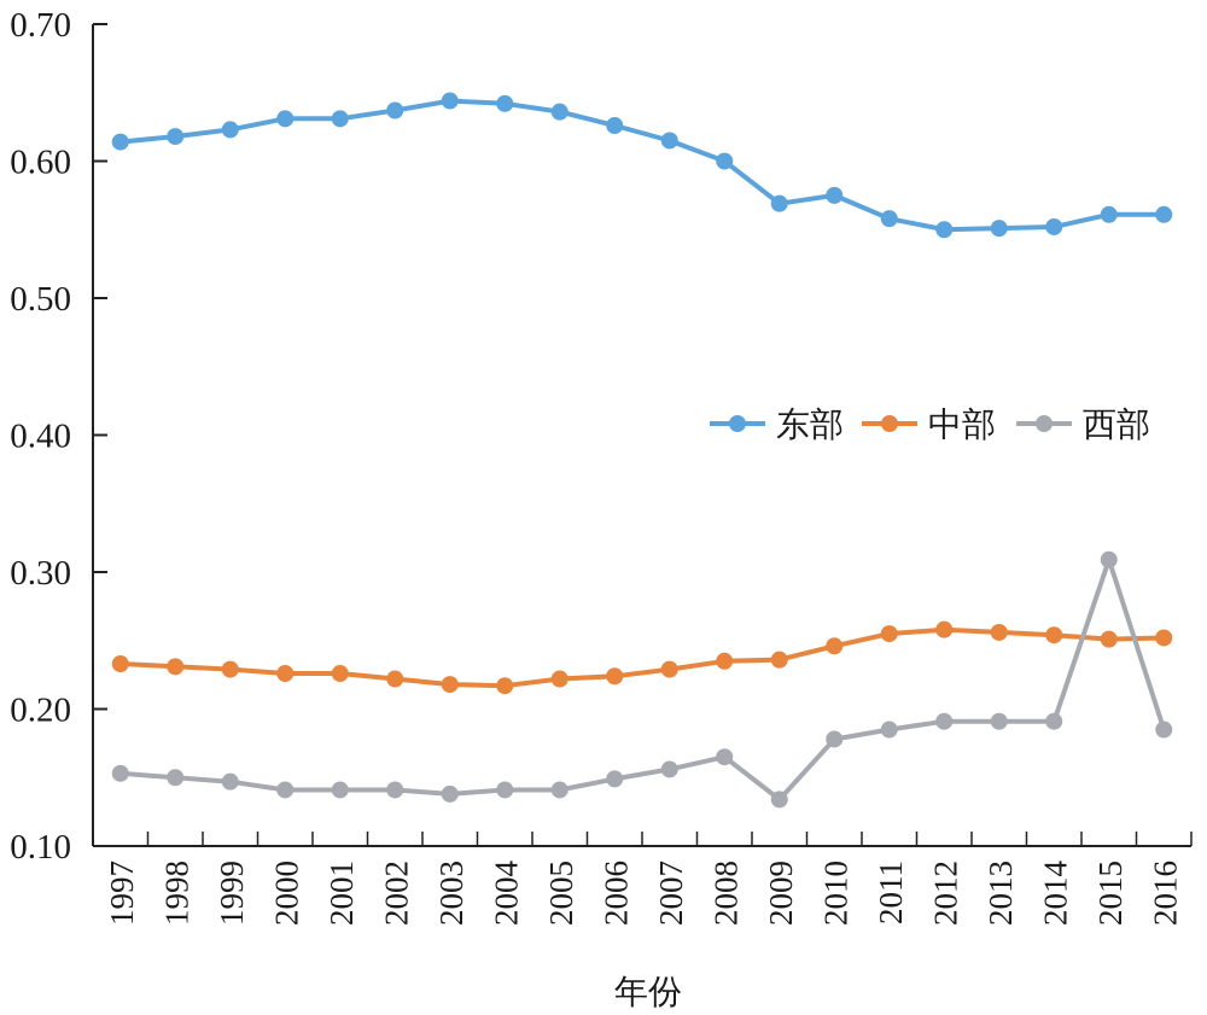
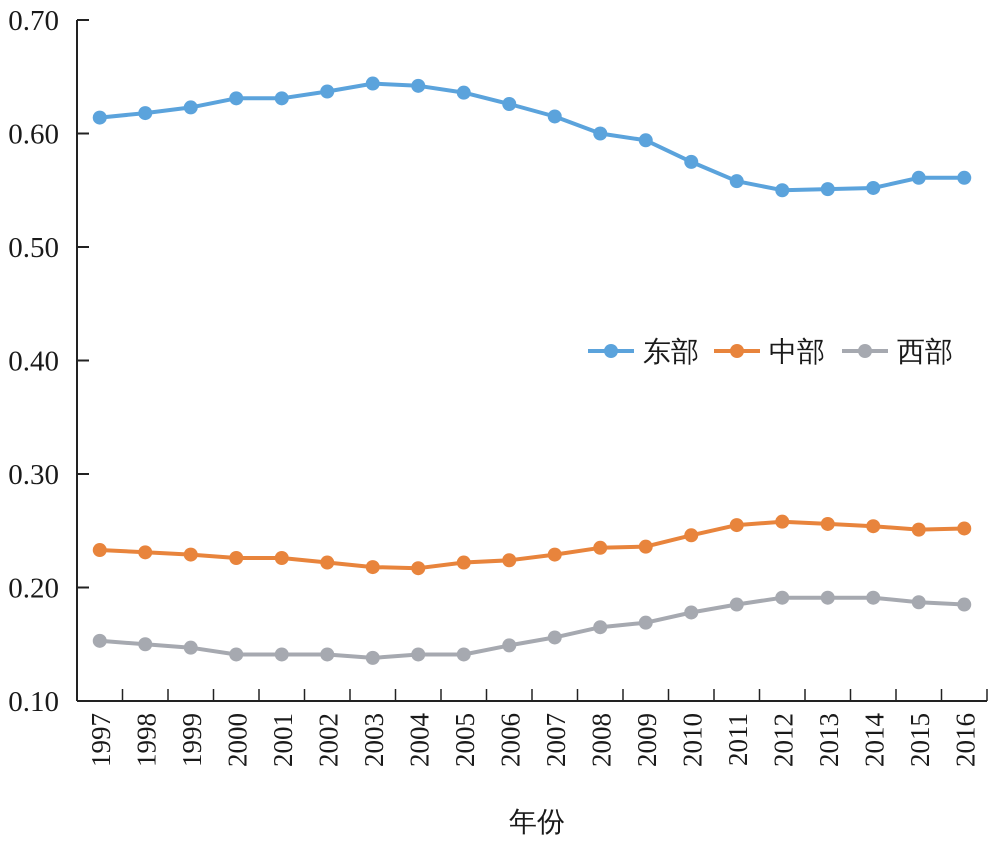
东部/2009: 0.569 -> 0.594
西部/2009: 0.134 -> 0.169
西部/2015: 0.309 -> 0.187
